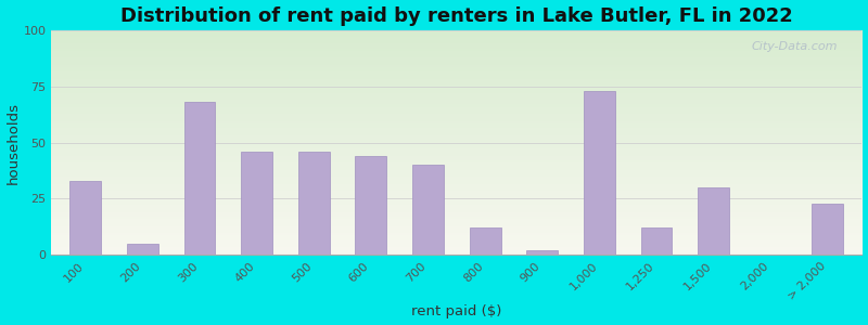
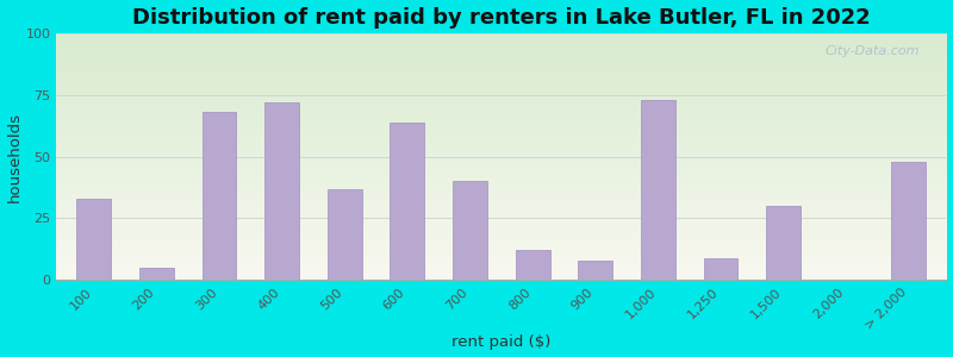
400: 46 -> 72
500: 46 -> 37
600: 44 -> 64
900: 2 -> 8
1,250: 12 -> 9
> 2,000: 23 -> 48
